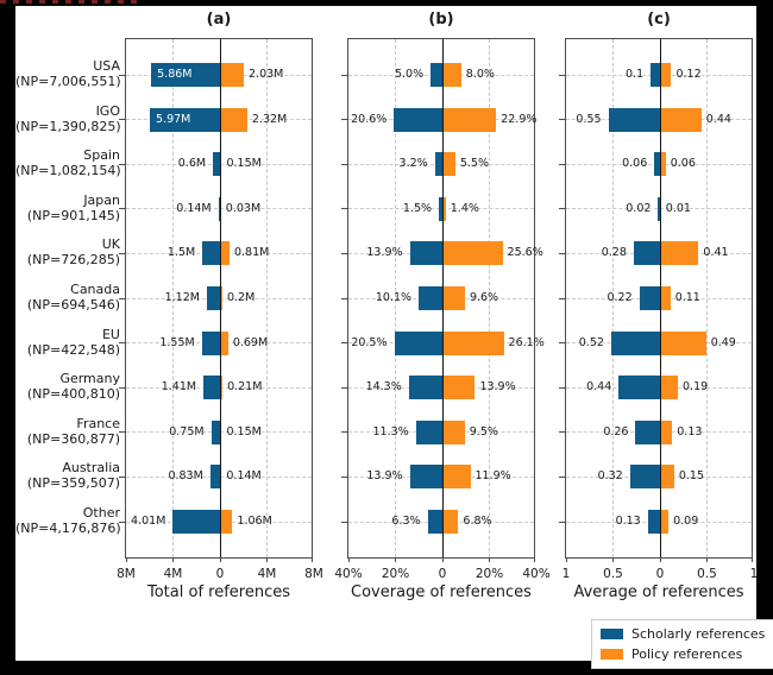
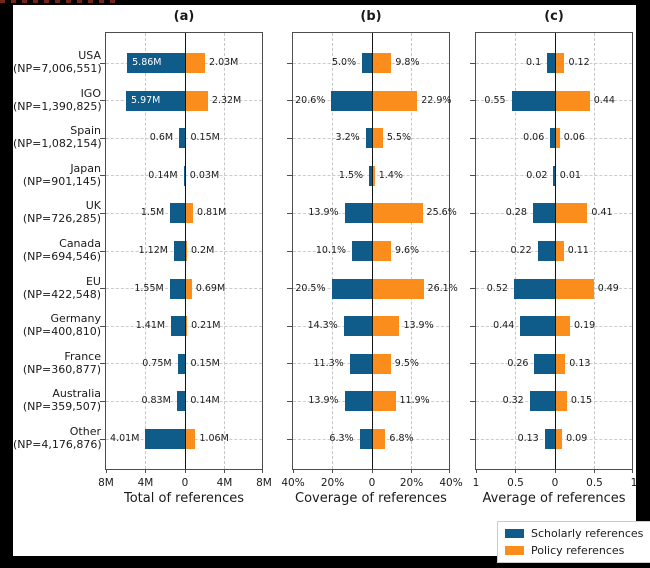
(b)/Policy references/USA: 8.0% -> 9.8%
